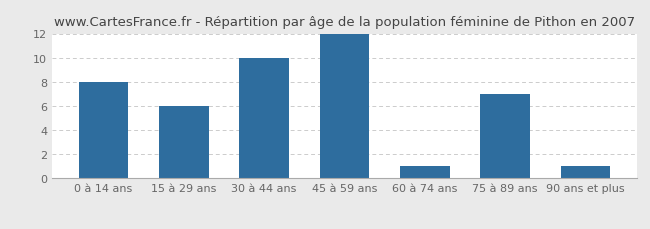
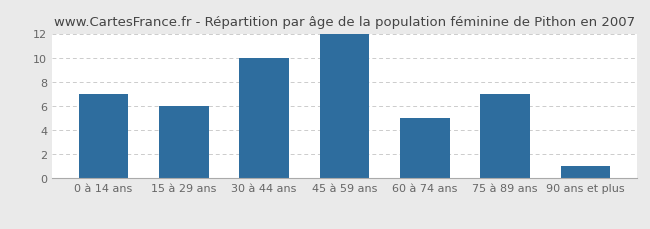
0 à 14 ans: 8 -> 7
60 à 74 ans: 1 -> 5
